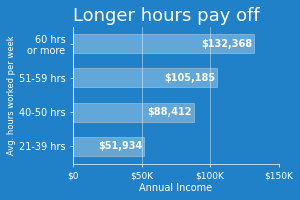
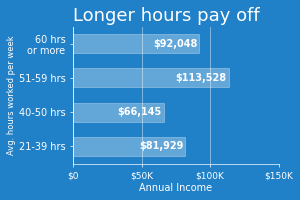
60 hrs or more: $132,368 -> $92,048
51-59 hrs: $105,185 -> $113,528
40-50 hrs: $88,412 -> $66,145
21-39 hrs: $51,934 -> $81,929
